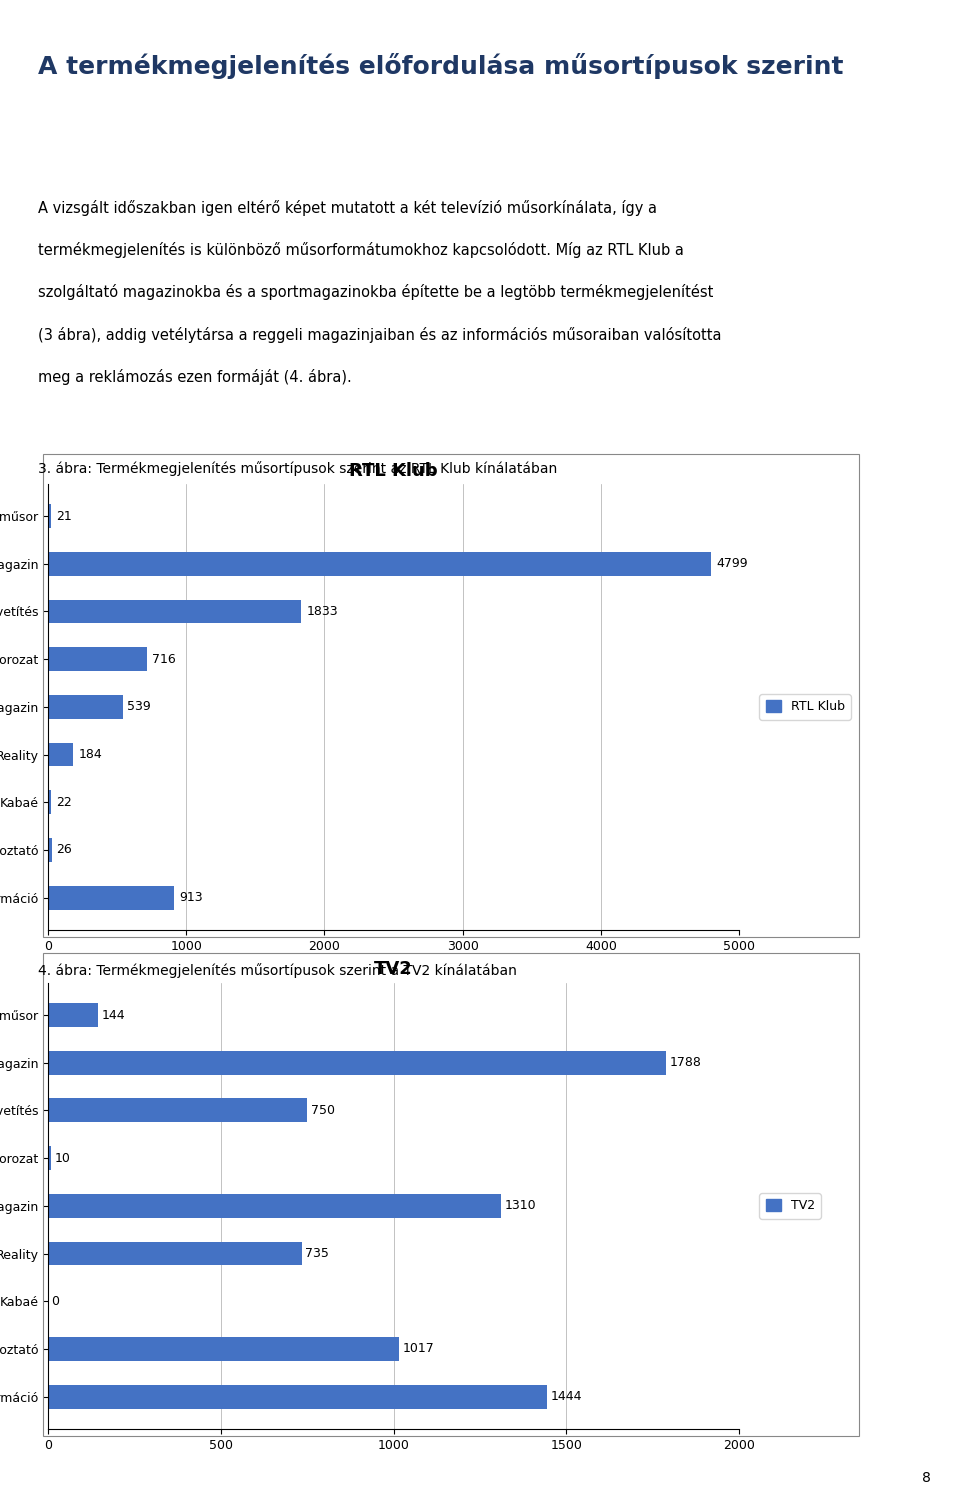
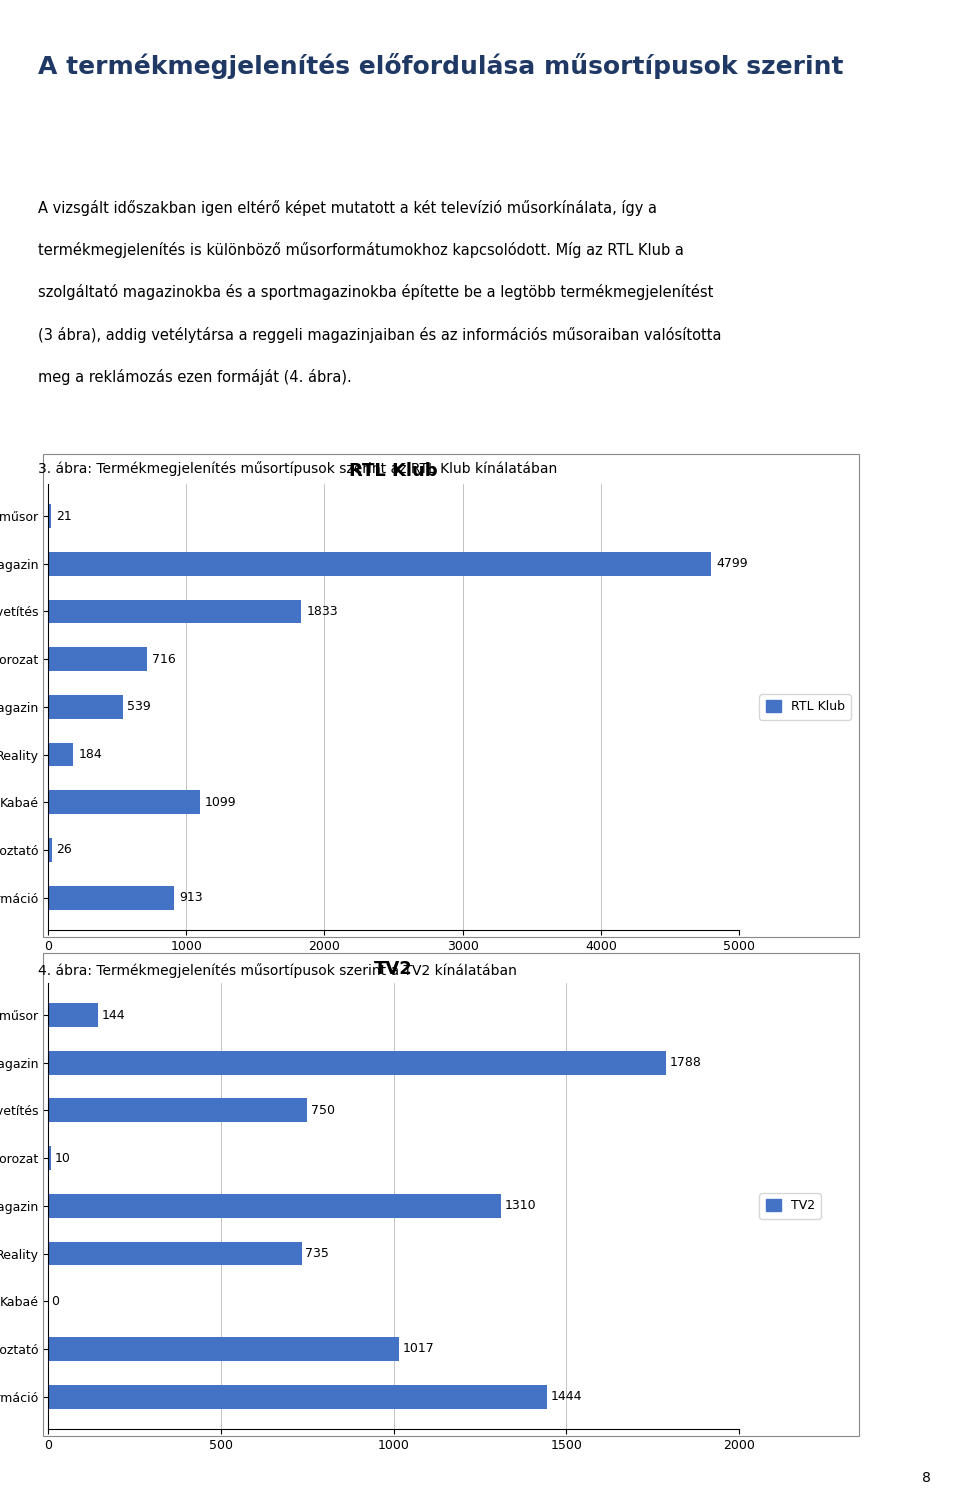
RTL Klub/Kabaé: 22 -> 1099
